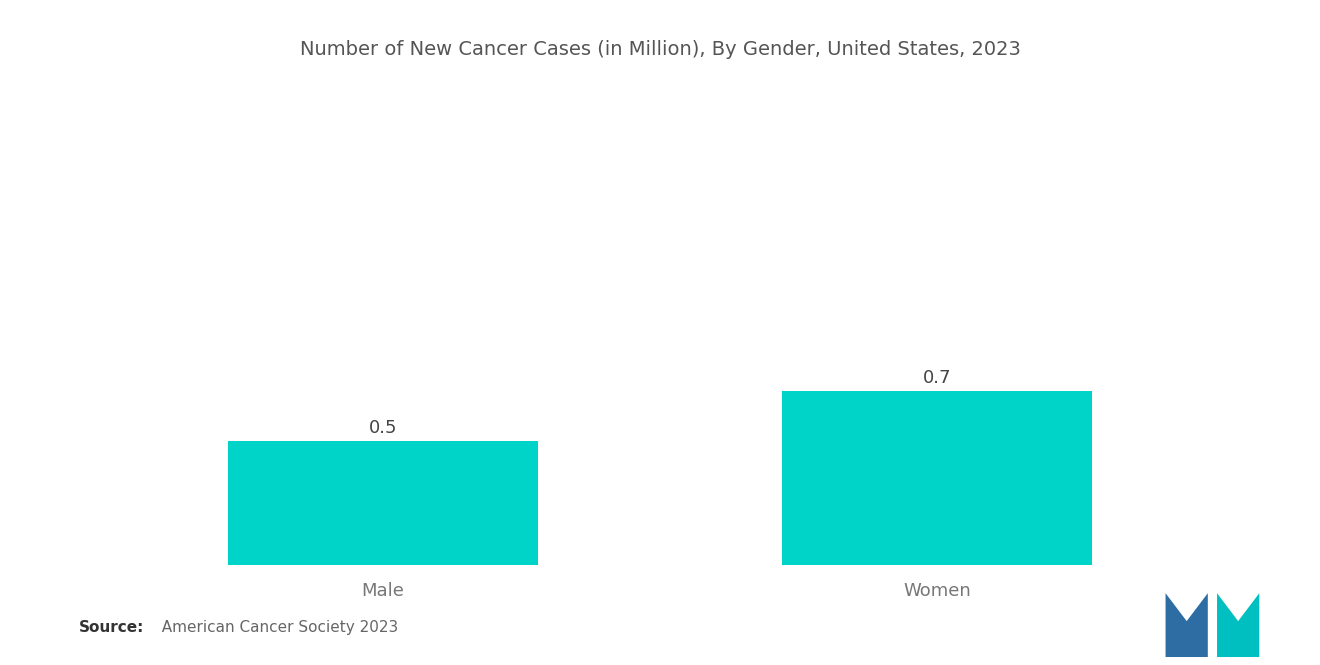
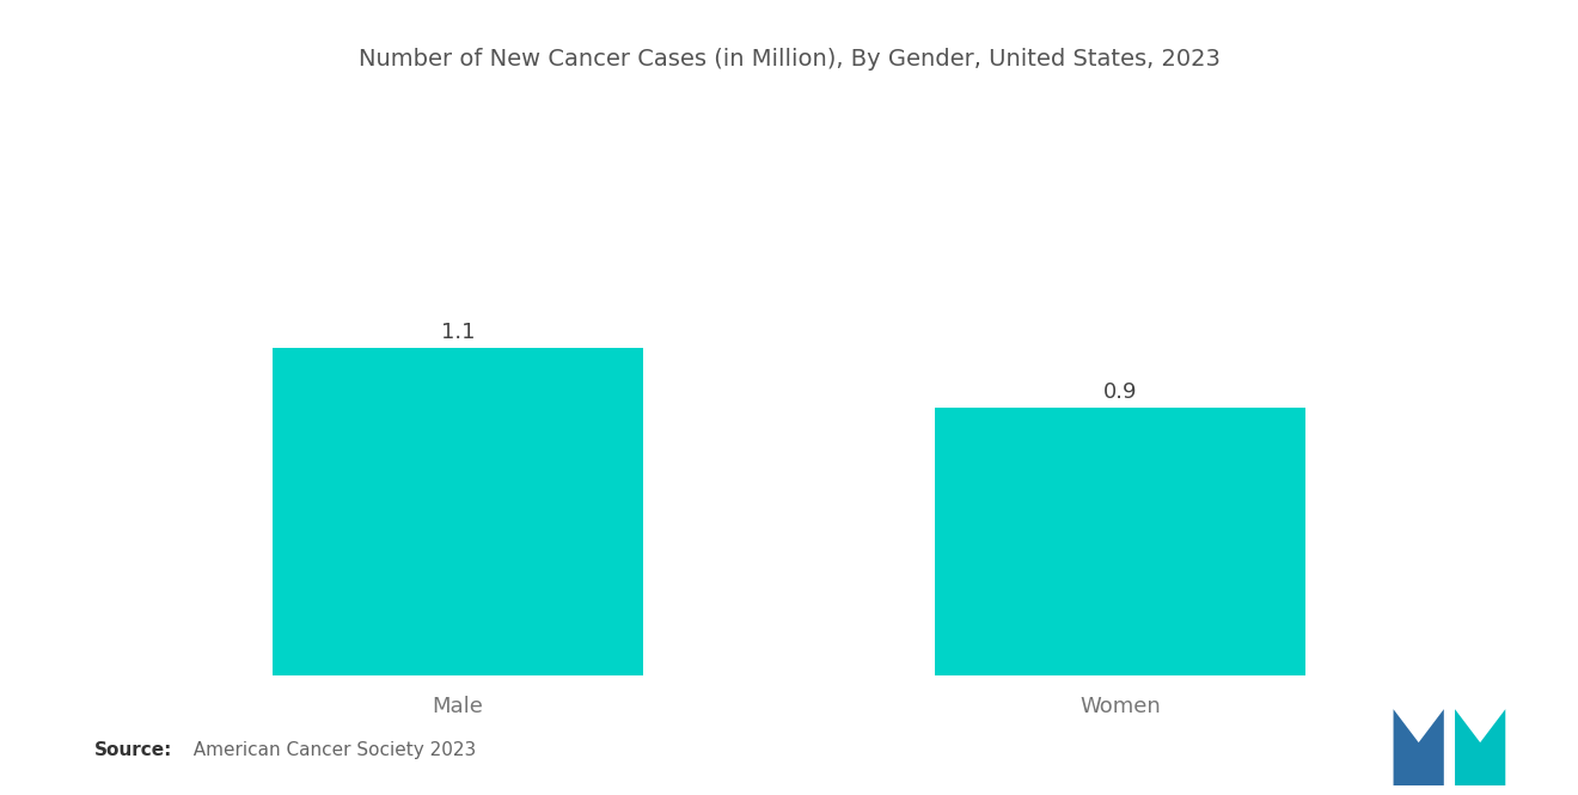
Male: 0.5 -> 1.1
Women: 0.7 -> 0.9
